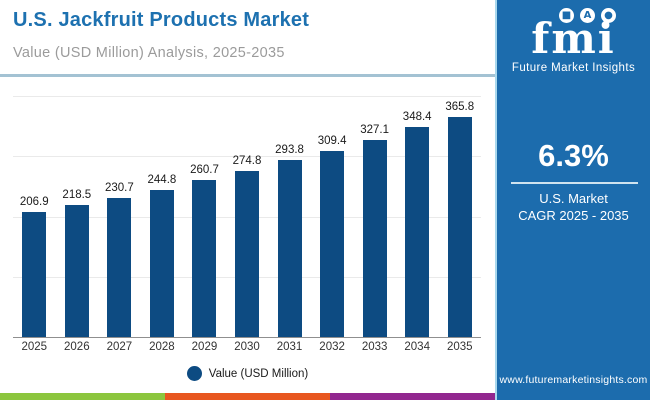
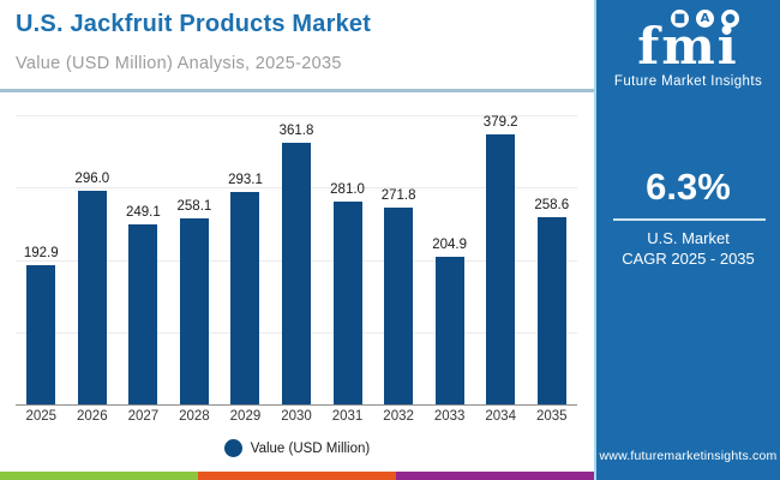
2025: 206.9 -> 192.9
2026: 218.5 -> 296.0
2027: 230.7 -> 249.1
2028: 244.8 -> 258.1
2029: 260.7 -> 293.1
2030: 274.8 -> 361.8
2031: 293.8 -> 281.0
2032: 309.4 -> 271.8
2033: 327.1 -> 204.9
2034: 348.4 -> 379.2
2035: 365.8 -> 258.6
